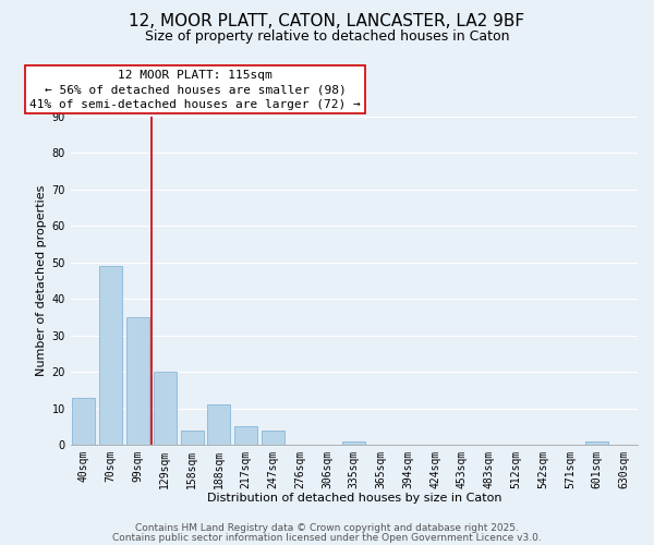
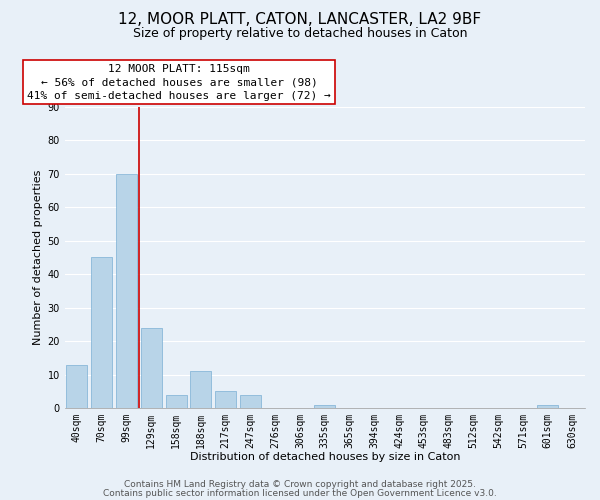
70sqm: 49 -> 45
99sqm: 35 -> 70
129sqm: 20 -> 24
